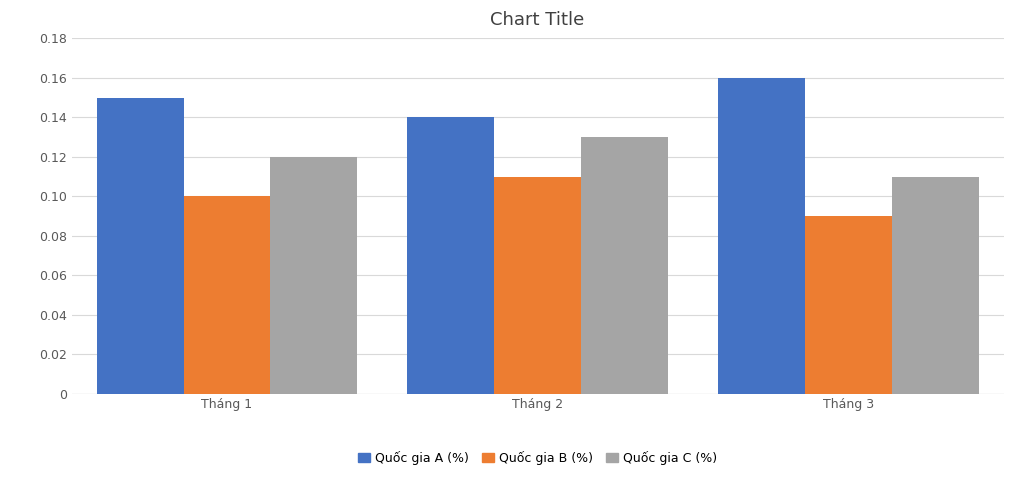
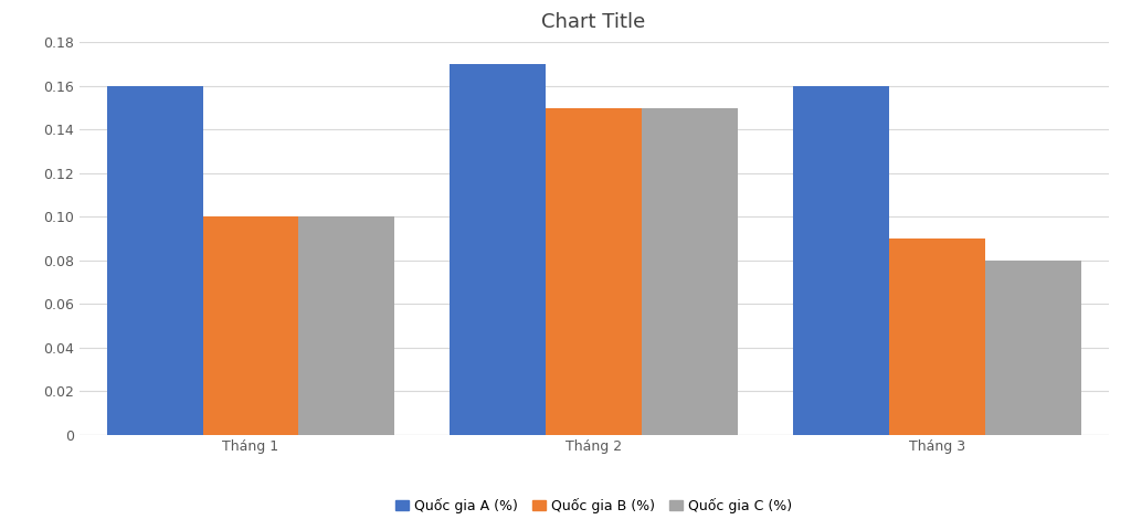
Quốc gia A (%)/Tháng 1: 0.15 -> 0.16
Quốc gia C (%)/Tháng 1: 0.12 -> 0.10
Quốc gia A (%)/Tháng 2: 0.14 -> 0.17
Quốc gia B (%)/Tháng 2: 0.11 -> 0.15
Quốc gia C (%)/Tháng 2: 0.13 -> 0.15
Quốc gia C (%)/Tháng 3: 0.11 -> 0.08
